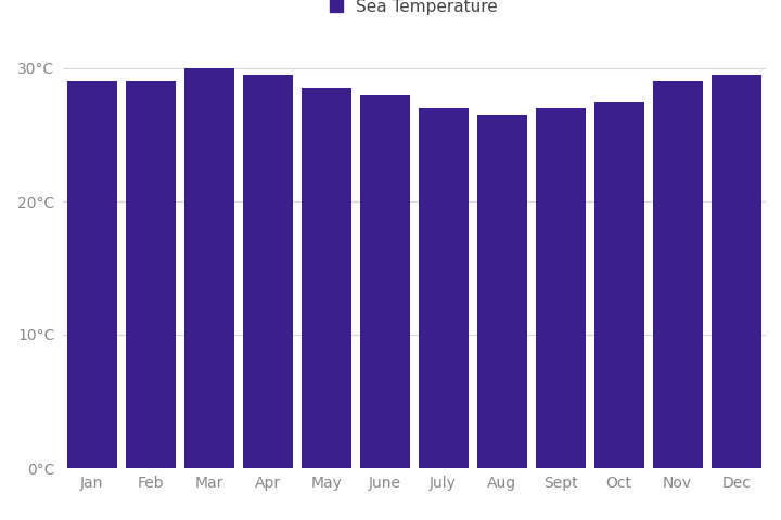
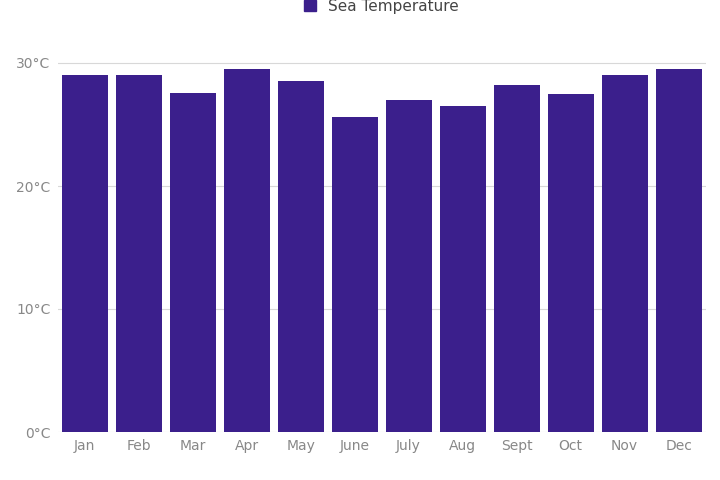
Mar: 30.0°C -> 27.6°C
June: 28.0°C -> 25.6°C
Sept: 27.0°C -> 28.2°C
